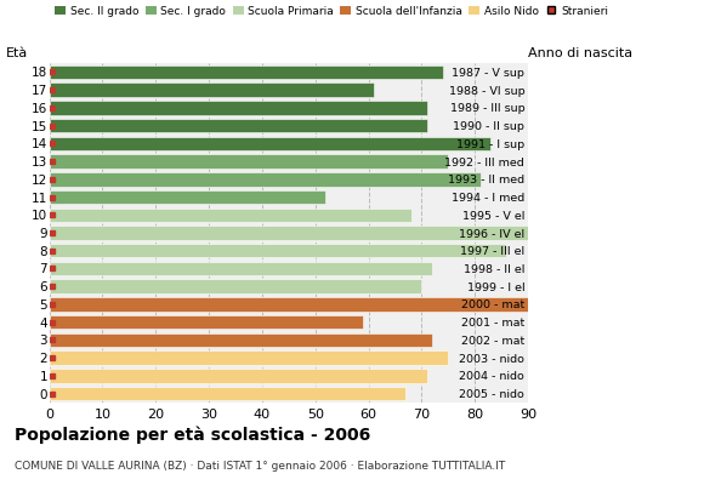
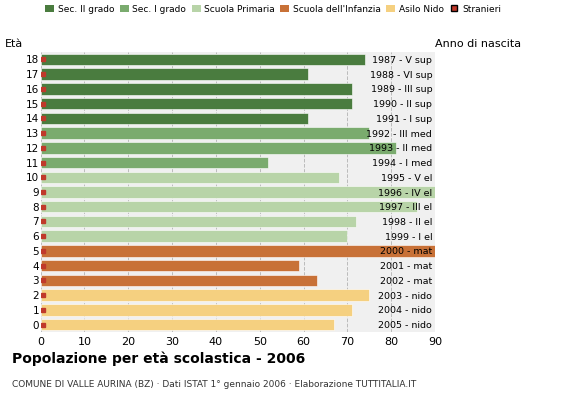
14: 83 -> 61
3: 72 -> 63
